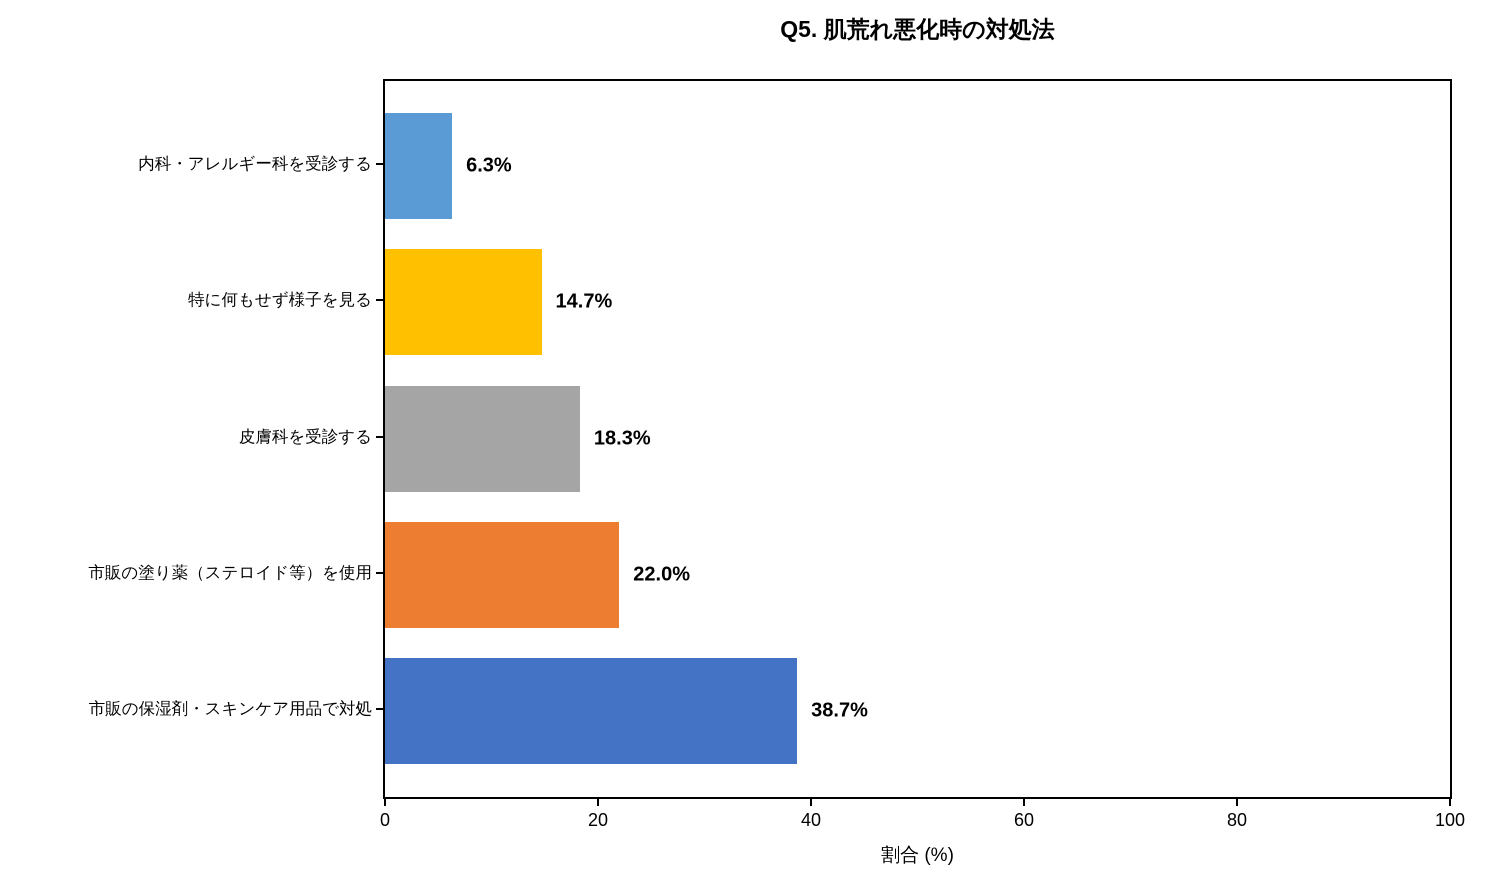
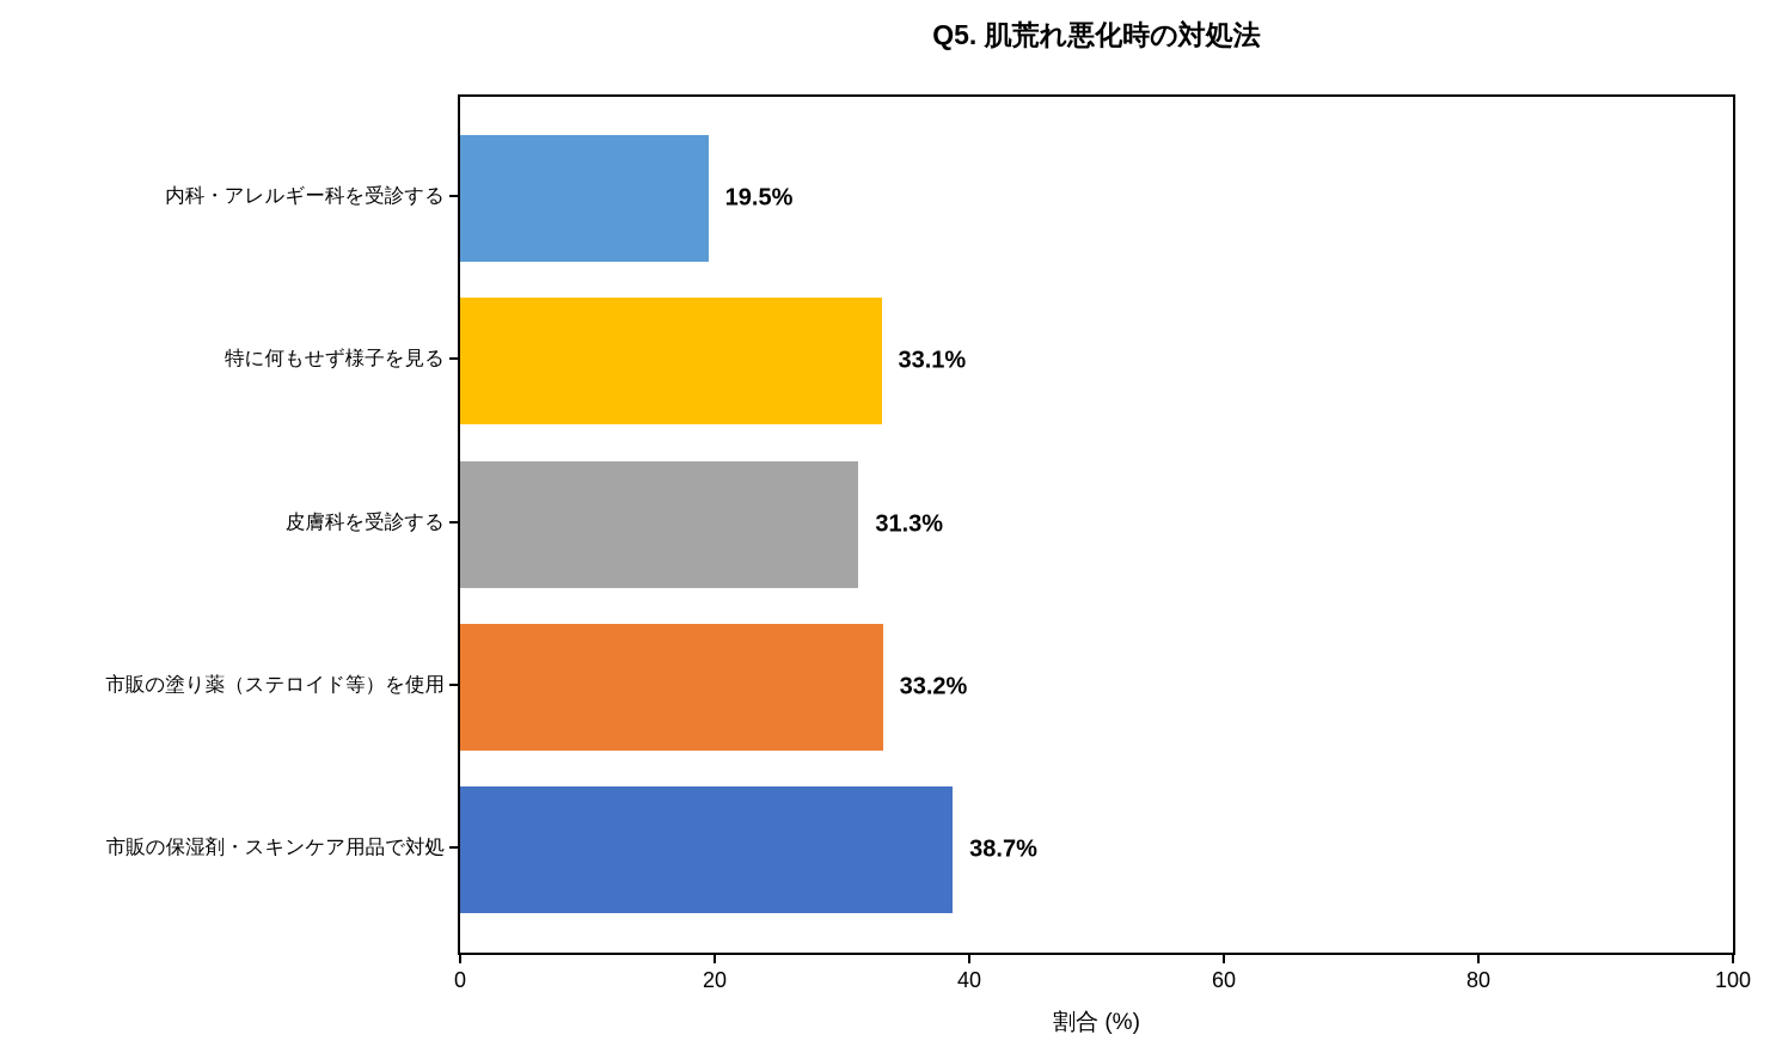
内科・アレルギー科を受診する: 6.3% -> 19.5%
特に何もせず様子を見る: 14.7% -> 33.1%
皮膚科を受診する: 18.3% -> 31.3%
市販の塗り薬（ステロイド等）を使用: 22.0% -> 33.2%
